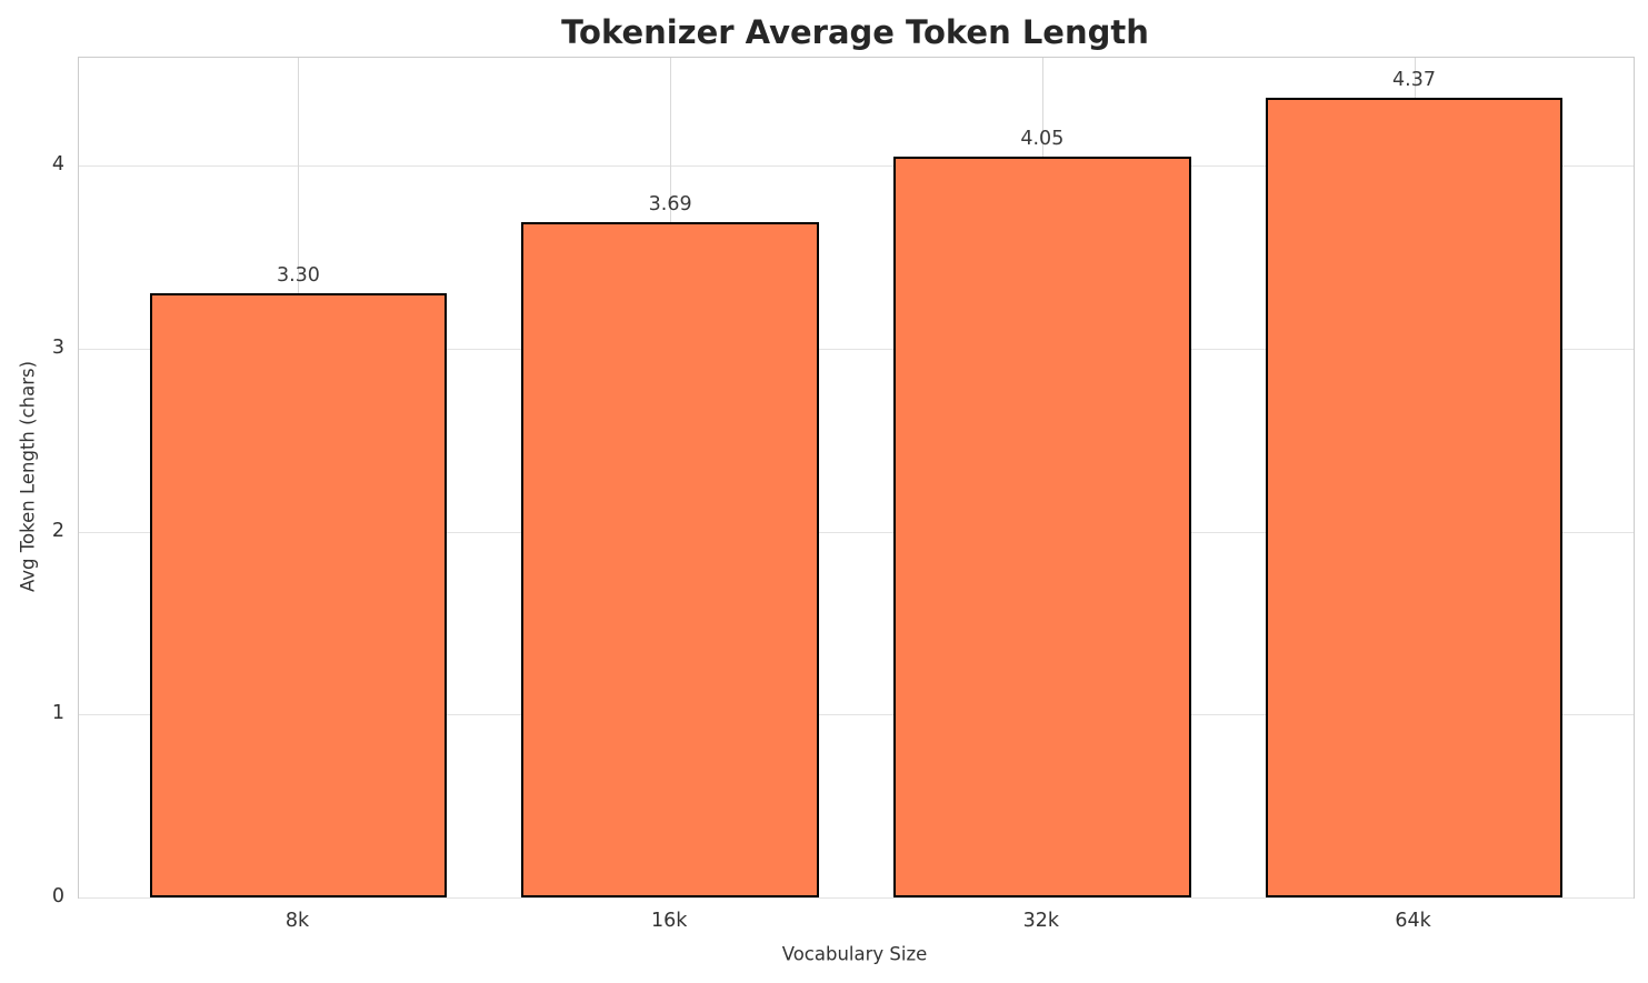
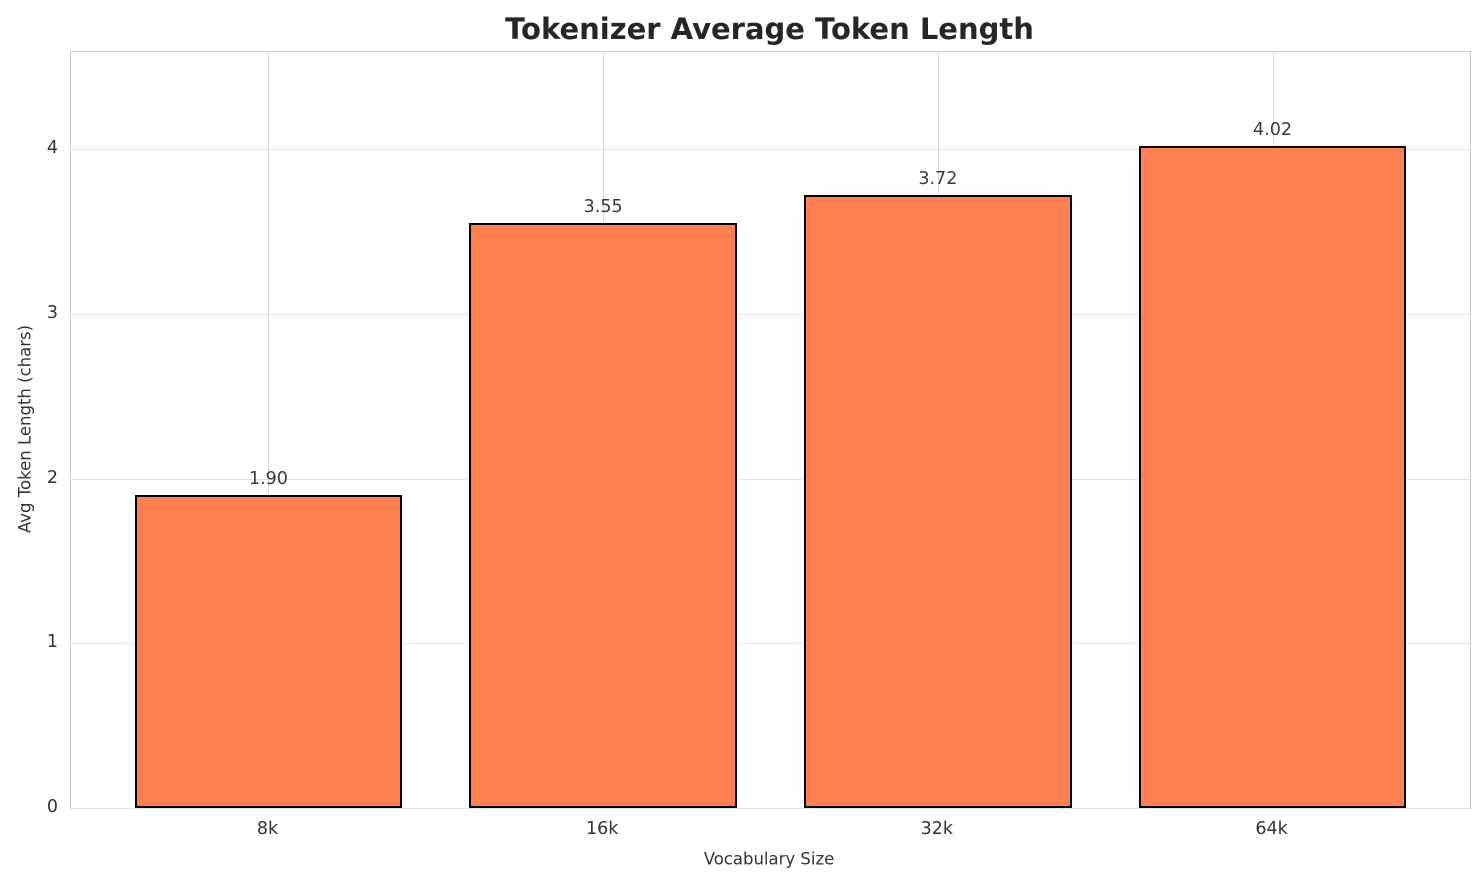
8k: 3.30 -> 1.90
16k: 3.69 -> 3.55
32k: 4.05 -> 3.72
64k: 4.37 -> 4.02
